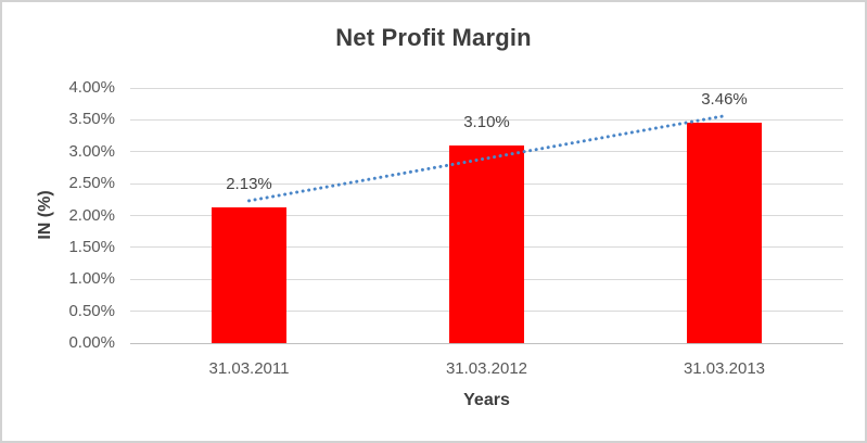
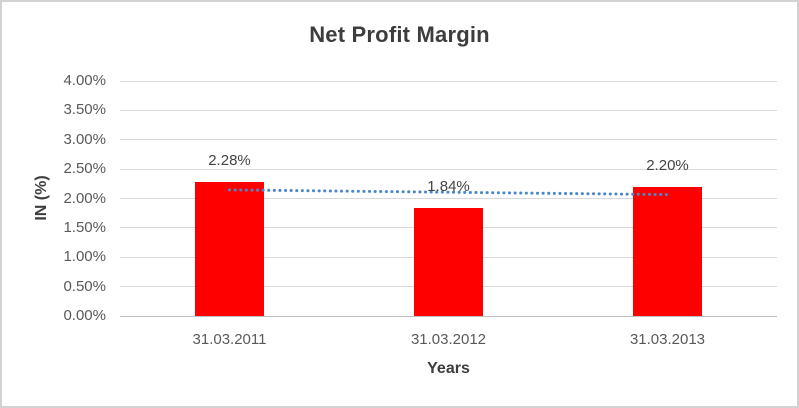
31.03.2011: 2.13% -> 2.28%
31.03.2012: 3.10% -> 1.84%
31.03.2013: 3.46% -> 2.20%
